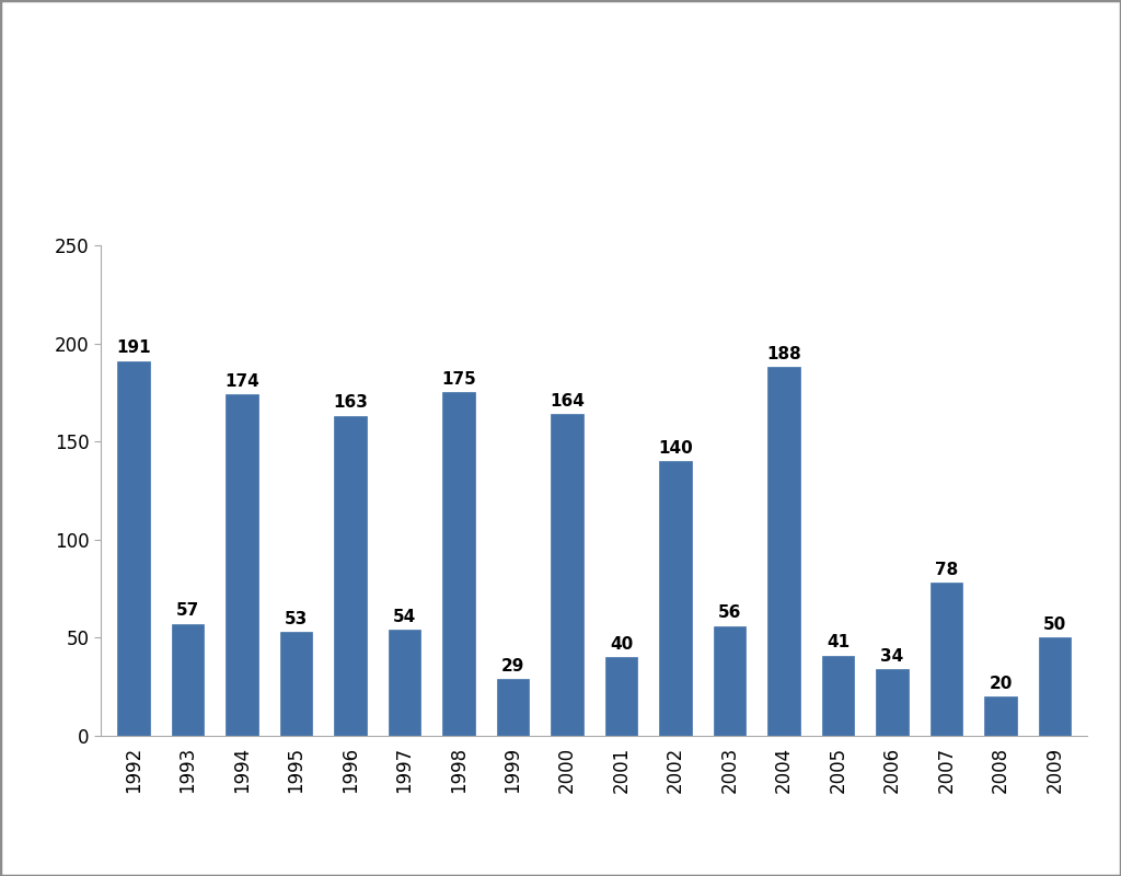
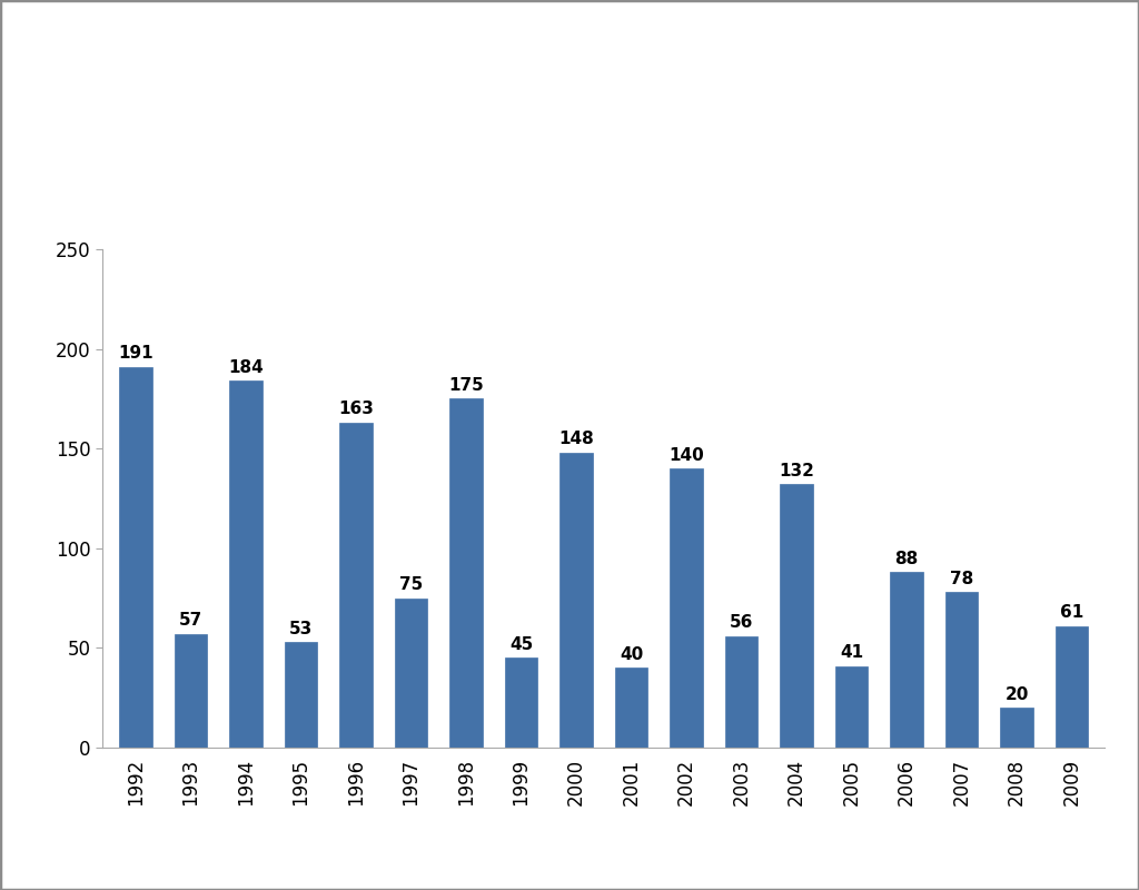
1994: 174 -> 184
1997: 54 -> 75
1999: 29 -> 45
2000: 164 -> 148
2004: 188 -> 132
2006: 34 -> 88
2009: 50 -> 61
